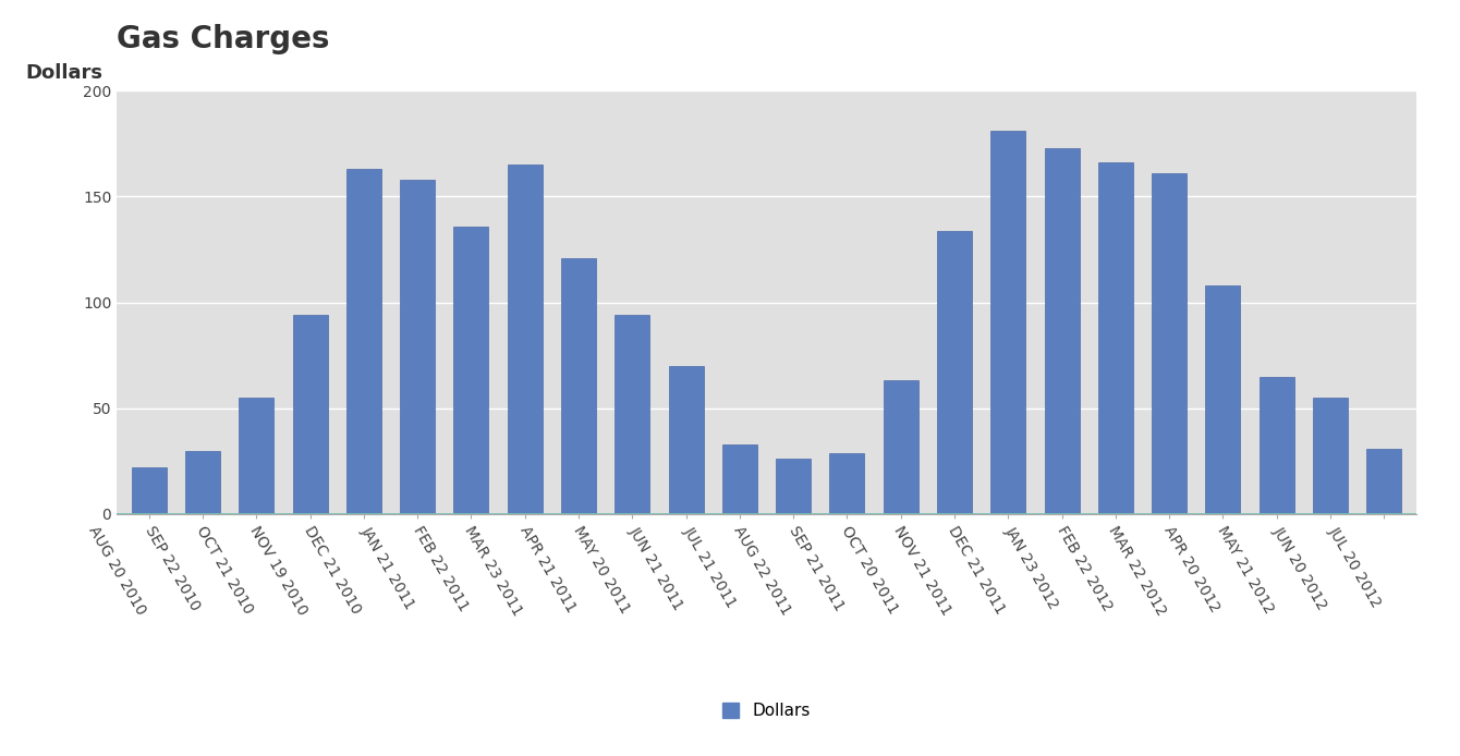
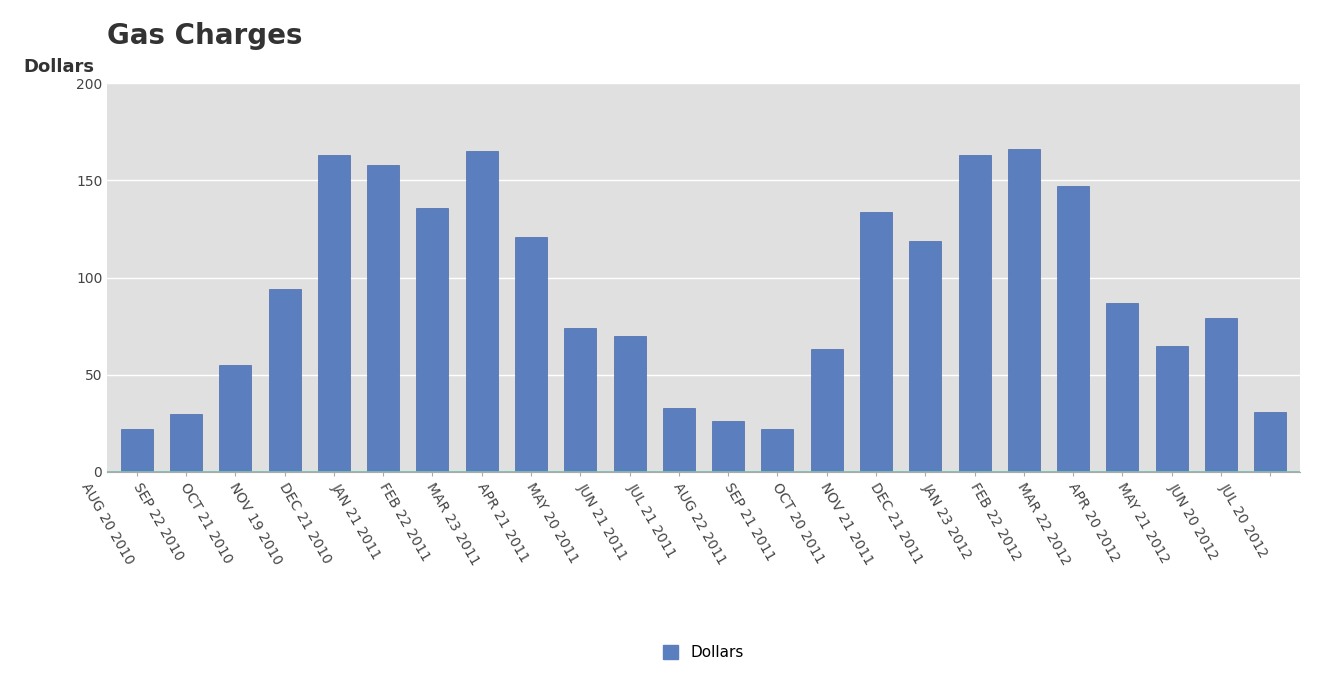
MAY 20 2011: 94 -> 74
SEP 21 2011: 29 -> 22
DEC 21 2011: 181 -> 119
JAN 23 2012: 173 -> 163
MAR 22 2012: 161 -> 147
APR 20 2012: 108 -> 87
JUN 20 2012: 55 -> 79
